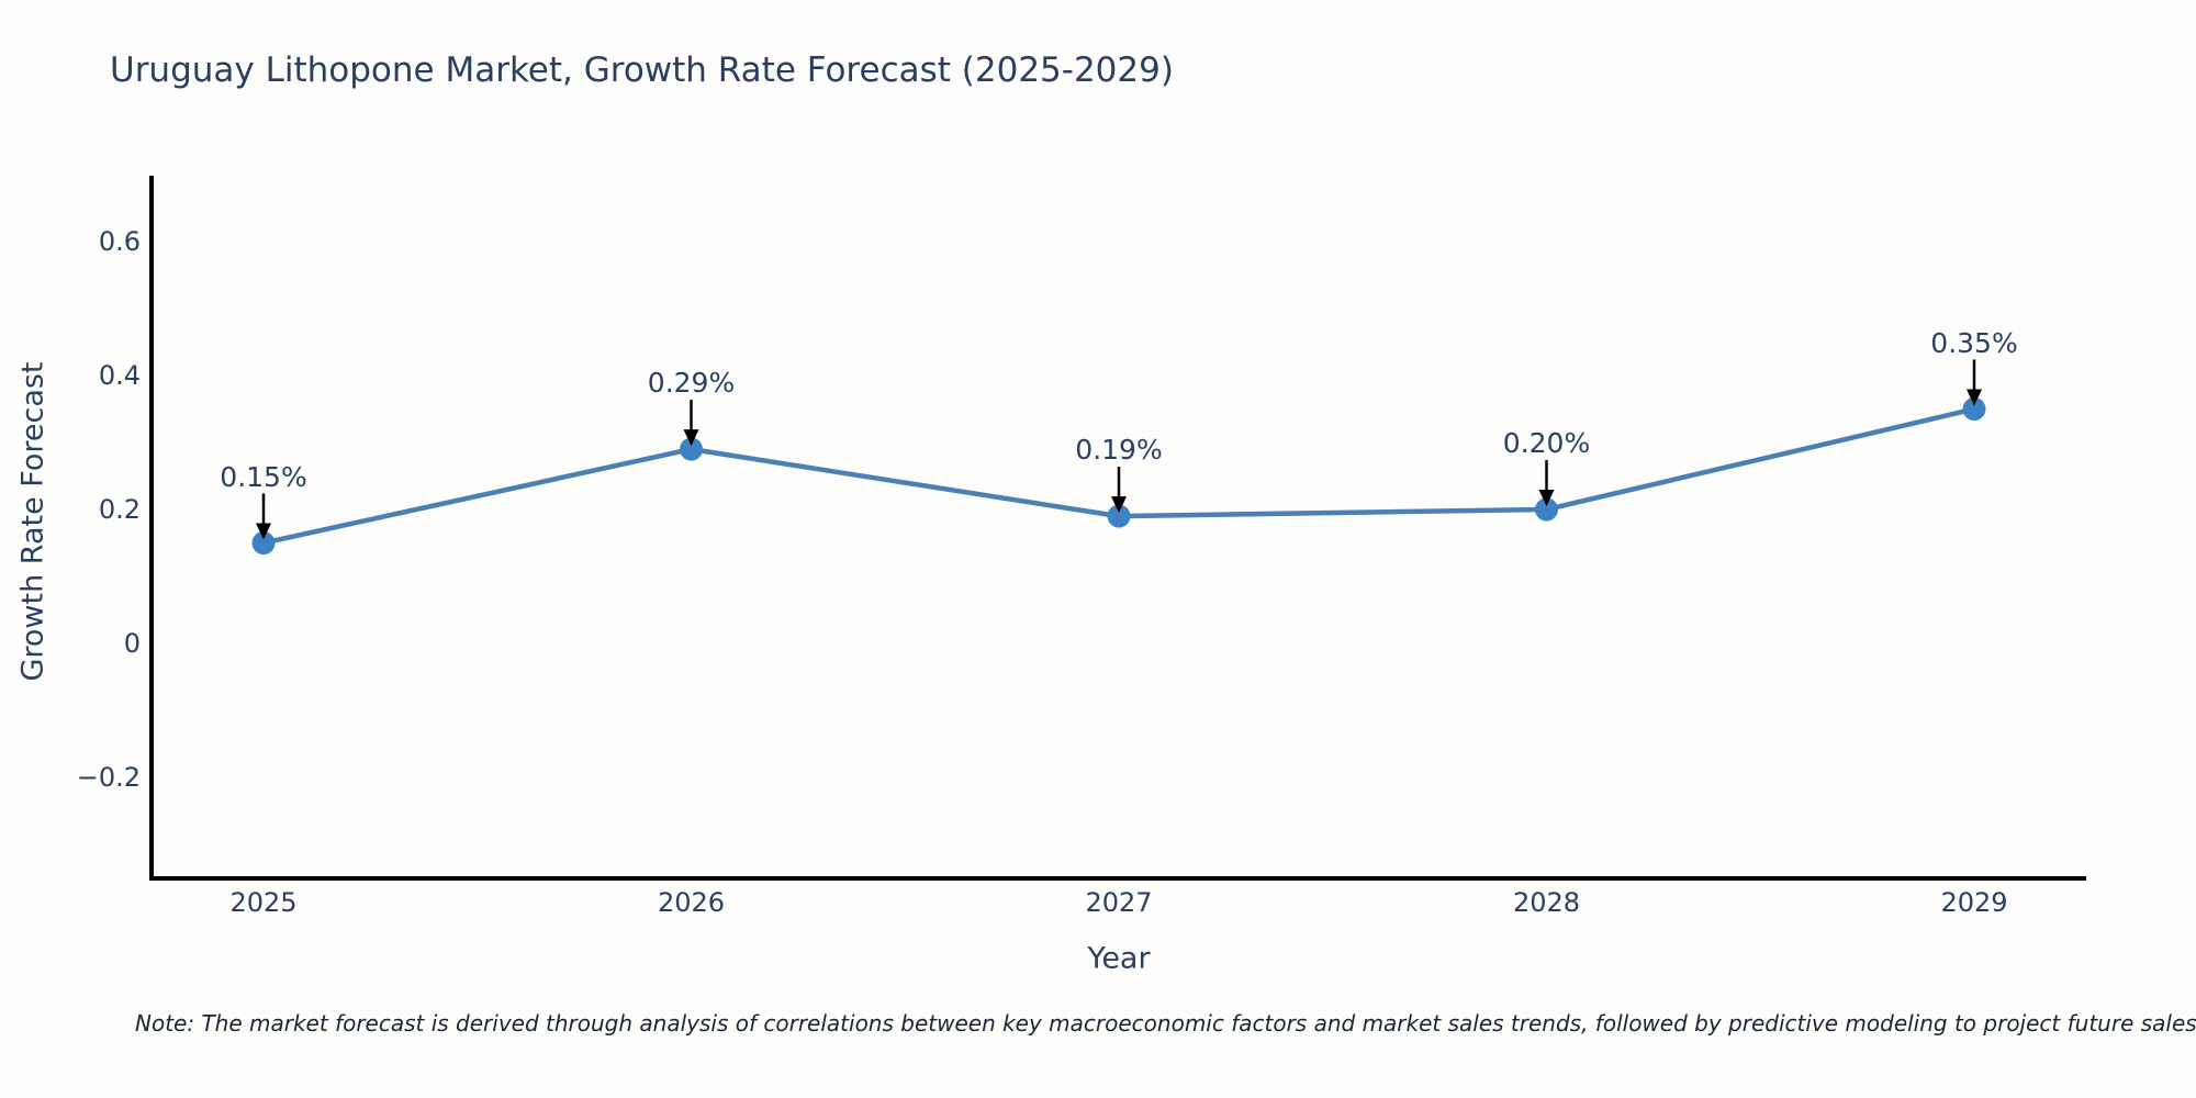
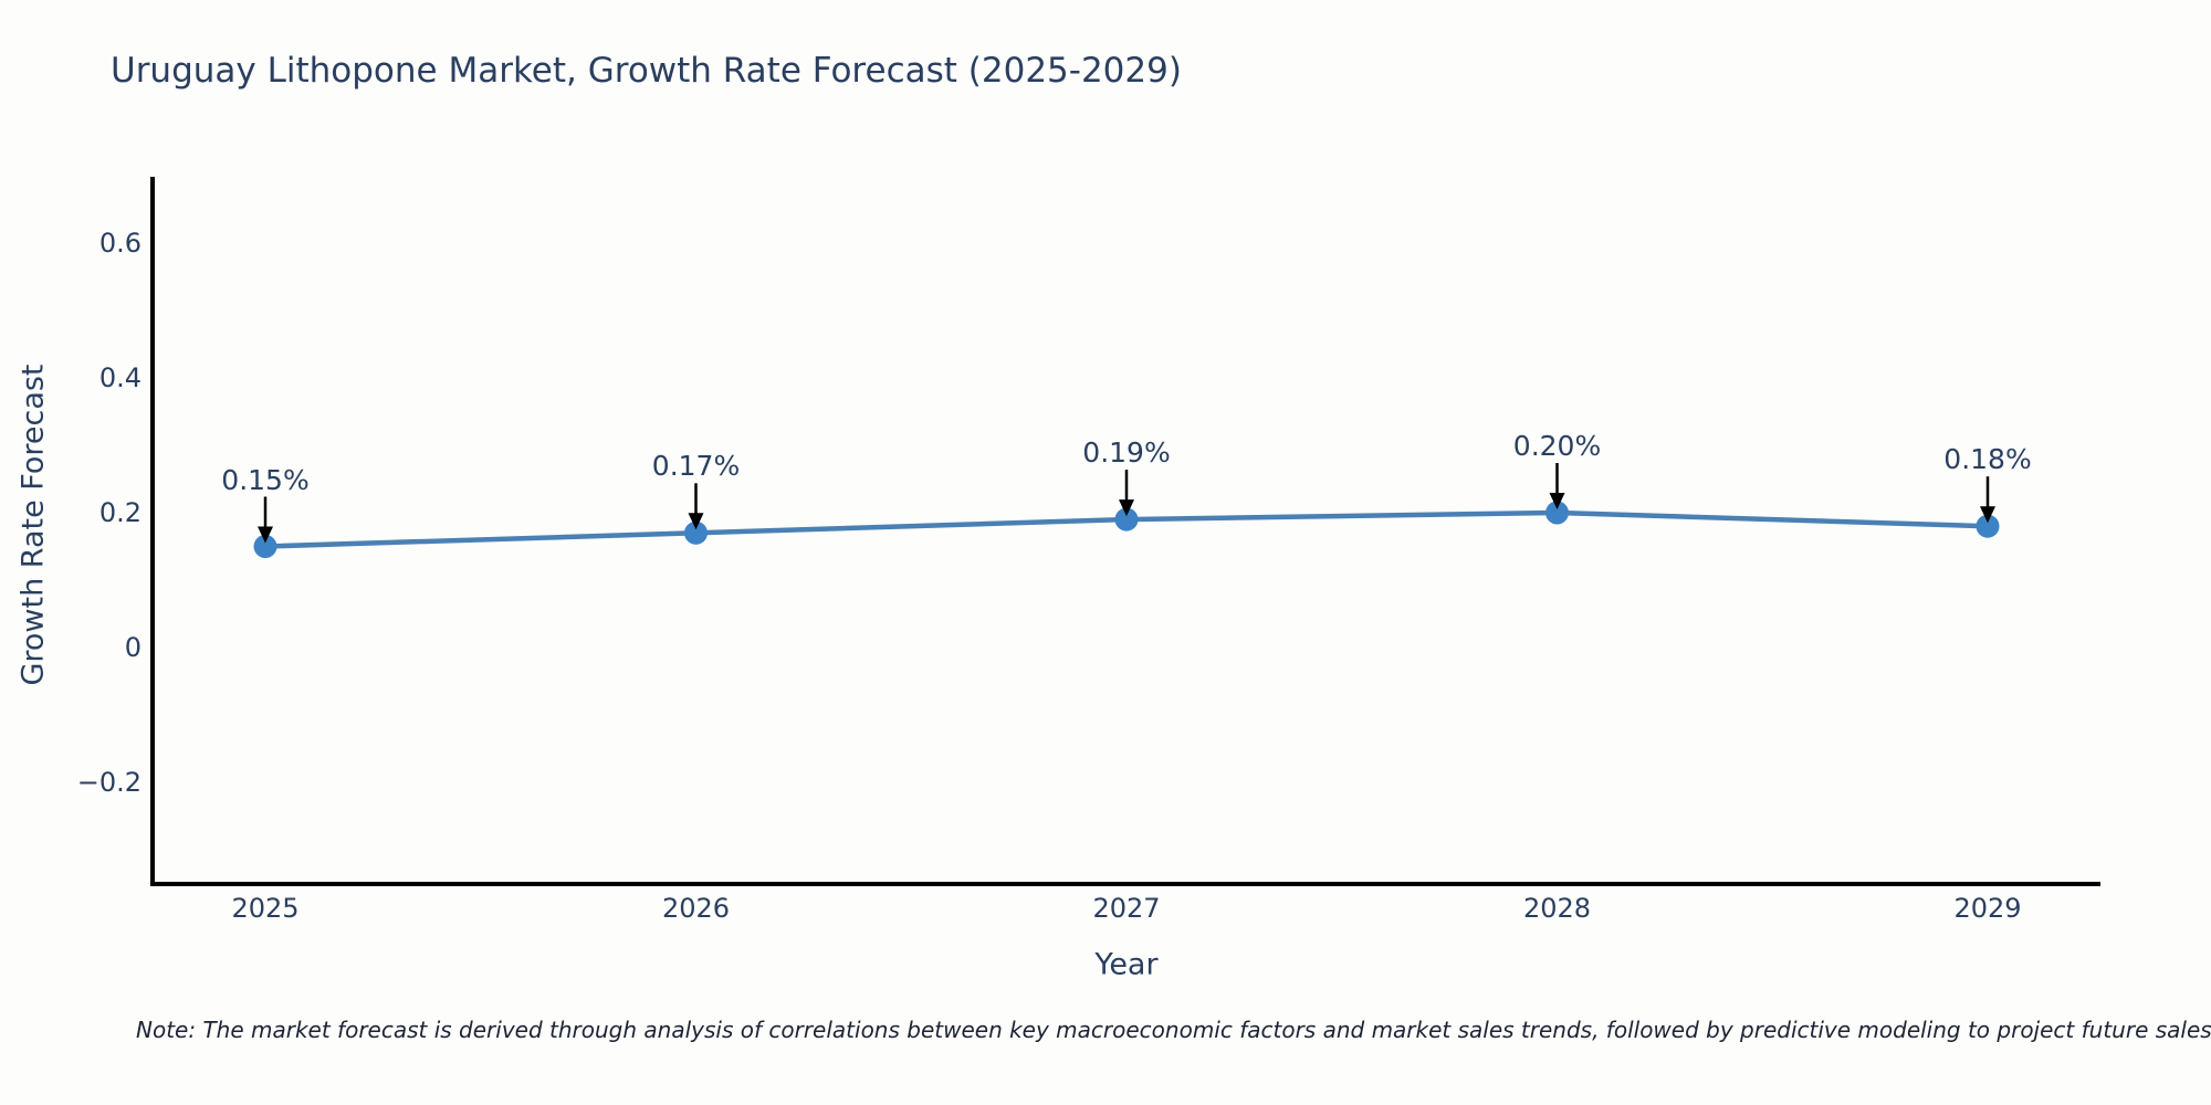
2026: 0.29% -> 0.17%
2029: 0.35% -> 0.18%
